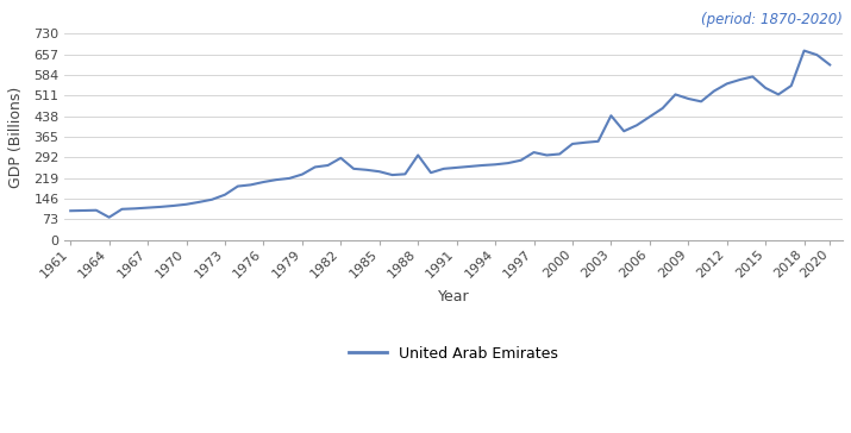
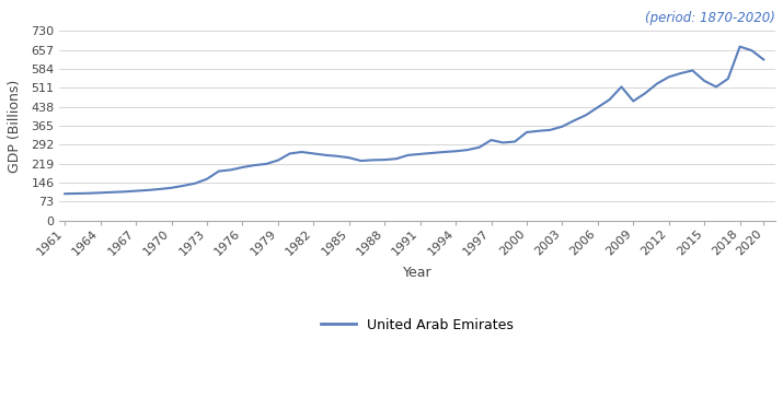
1964: 80 -> 107
1982: 290 -> 258
1988: 300 -> 234
2003: 440 -> 362
2009: 500 -> 460
